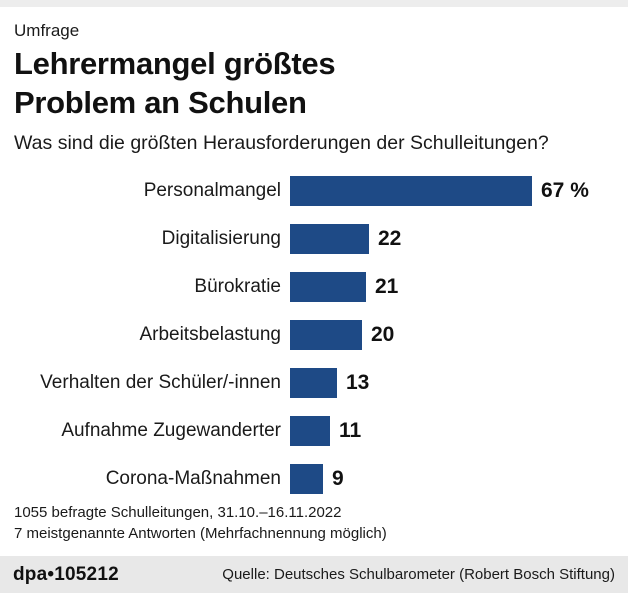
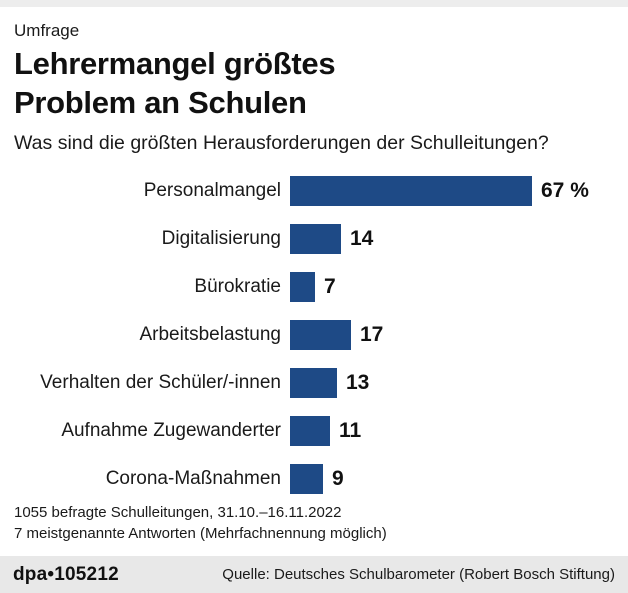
Digitalisierung: 22 -> 14
Bürokratie: 21 -> 7
Arbeitsbelastung: 20 -> 17
